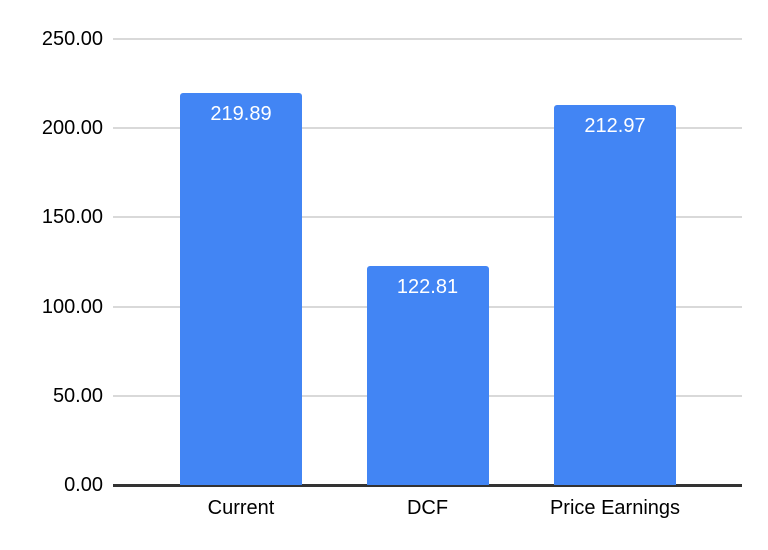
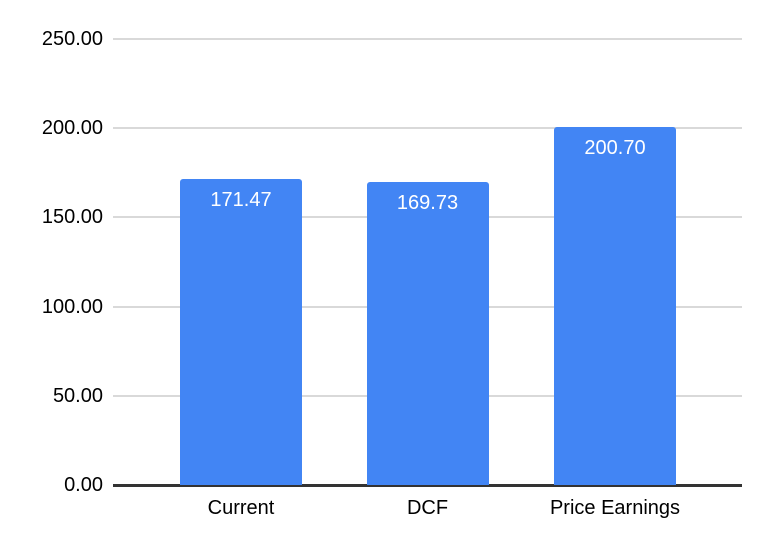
Current: 219.89 -> 171.47
DCF: 122.81 -> 169.73
Price Earnings: 212.97 -> 200.70
